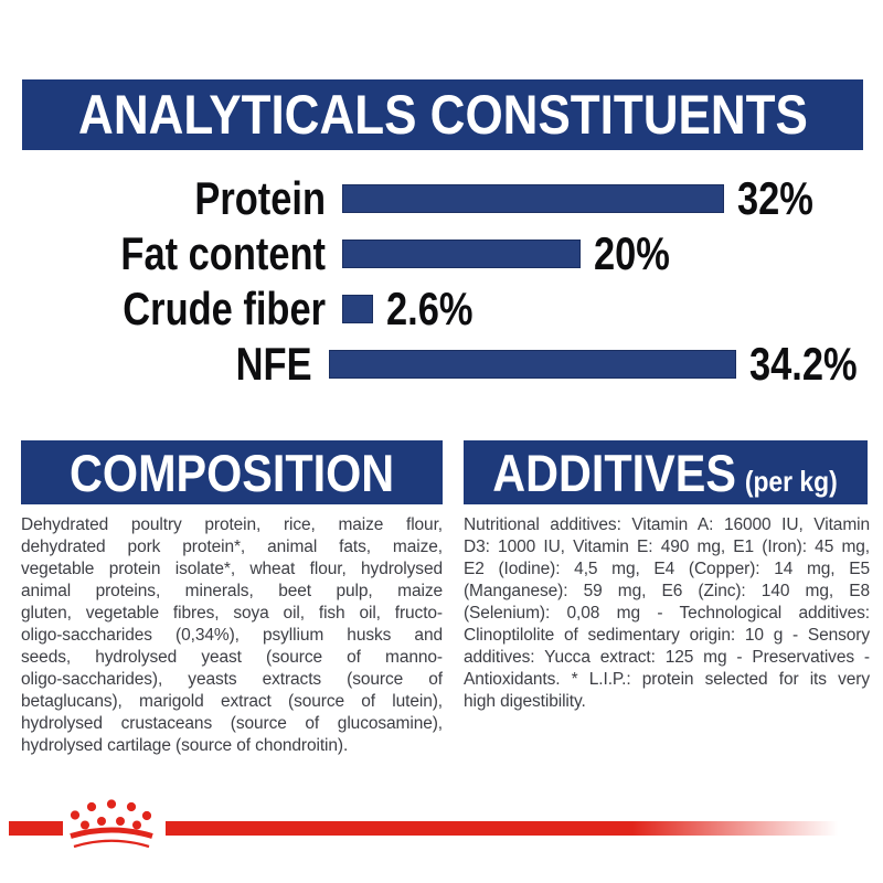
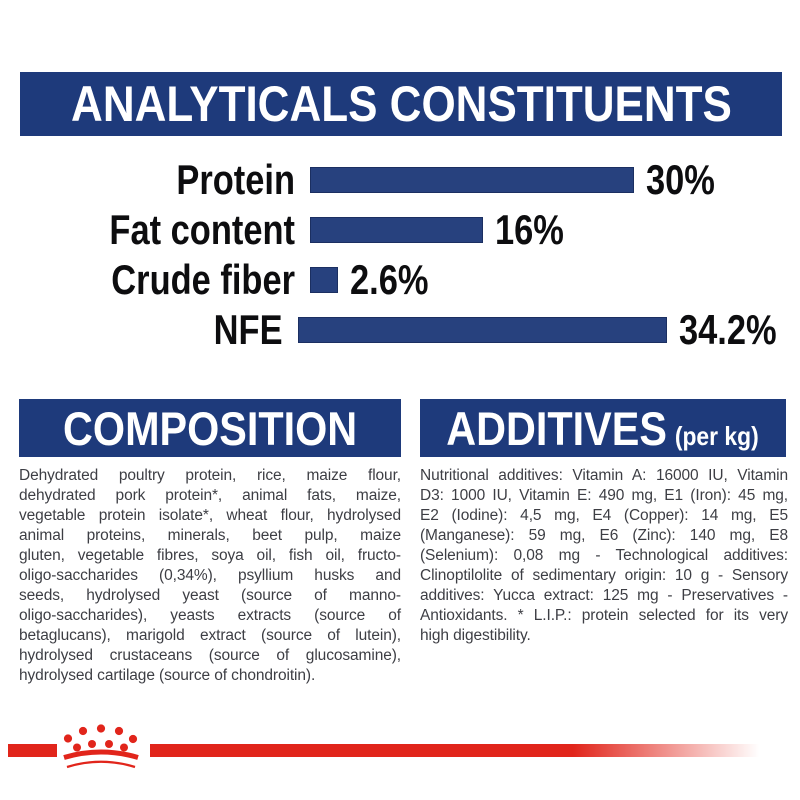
Protein: 32% -> 30%
Fat content: 20% -> 16%
